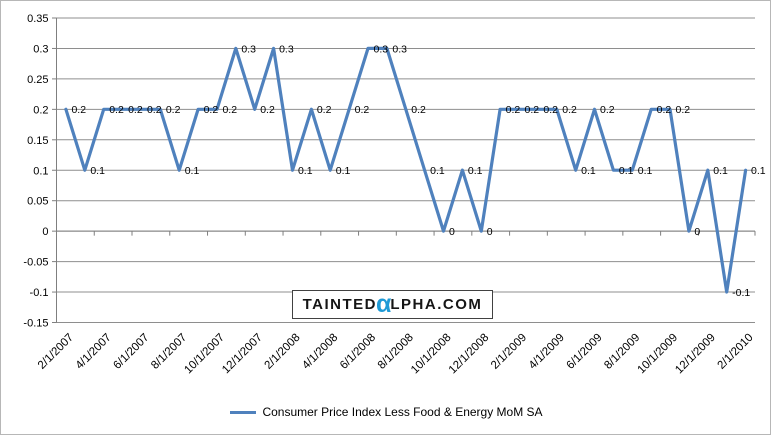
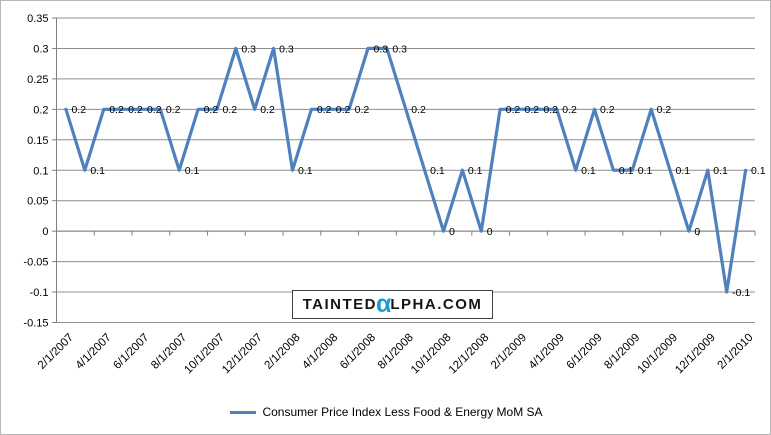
4/1/2008: 0.1 -> 0.2
10/1/2009: 0.2 -> 0.1
